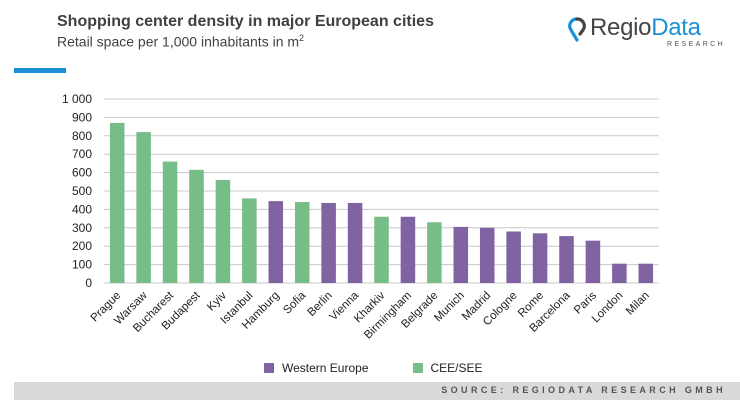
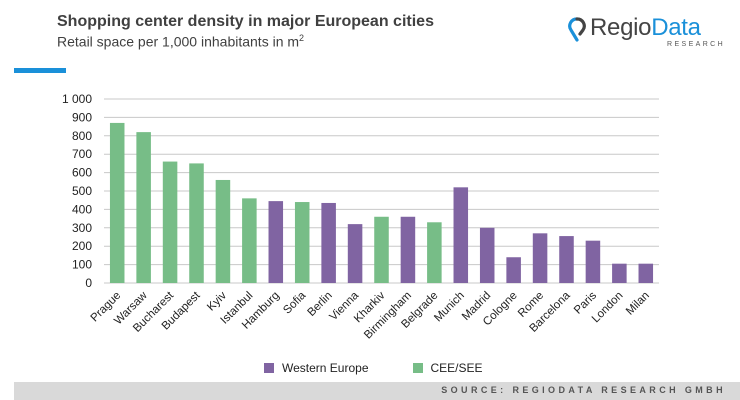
Budapest: 620 -> 650
Vienna: 440 -> 320
Munich: 300 -> 520
Cologne: 280 -> 140
